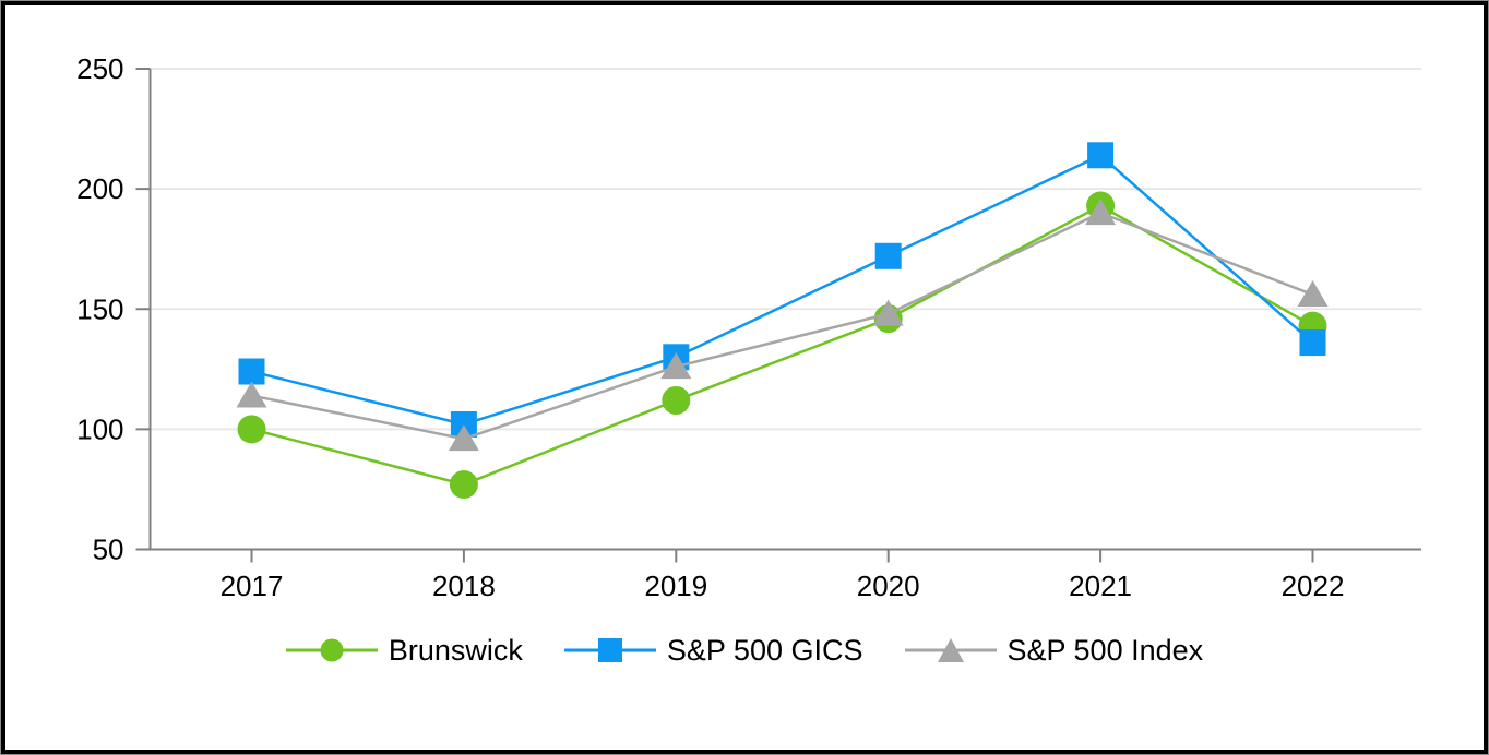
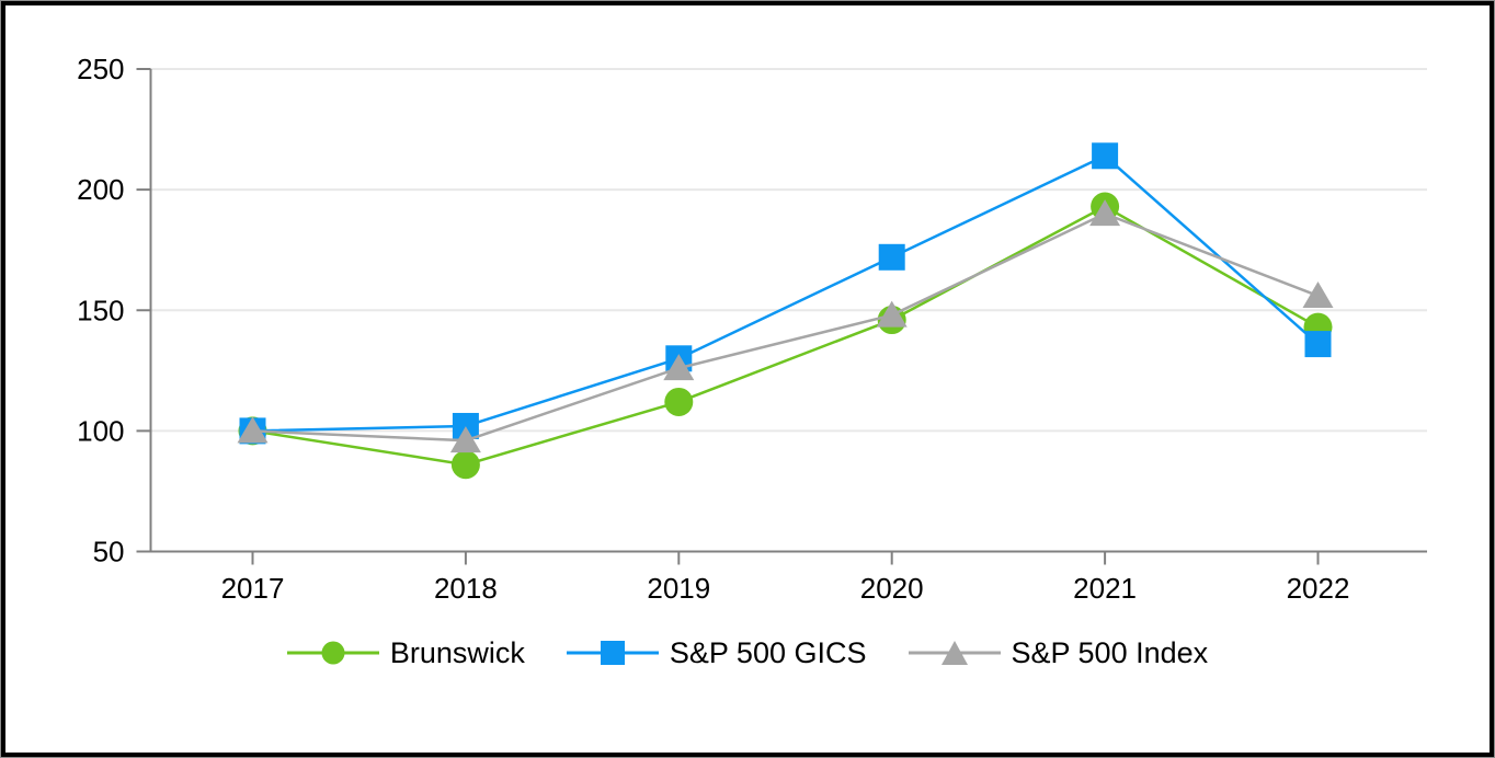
S&P 500 GICS/2017: 124 -> 100
S&P 500 Index/2017: 114 -> 100
Brunswick/2018: 77 -> 86
